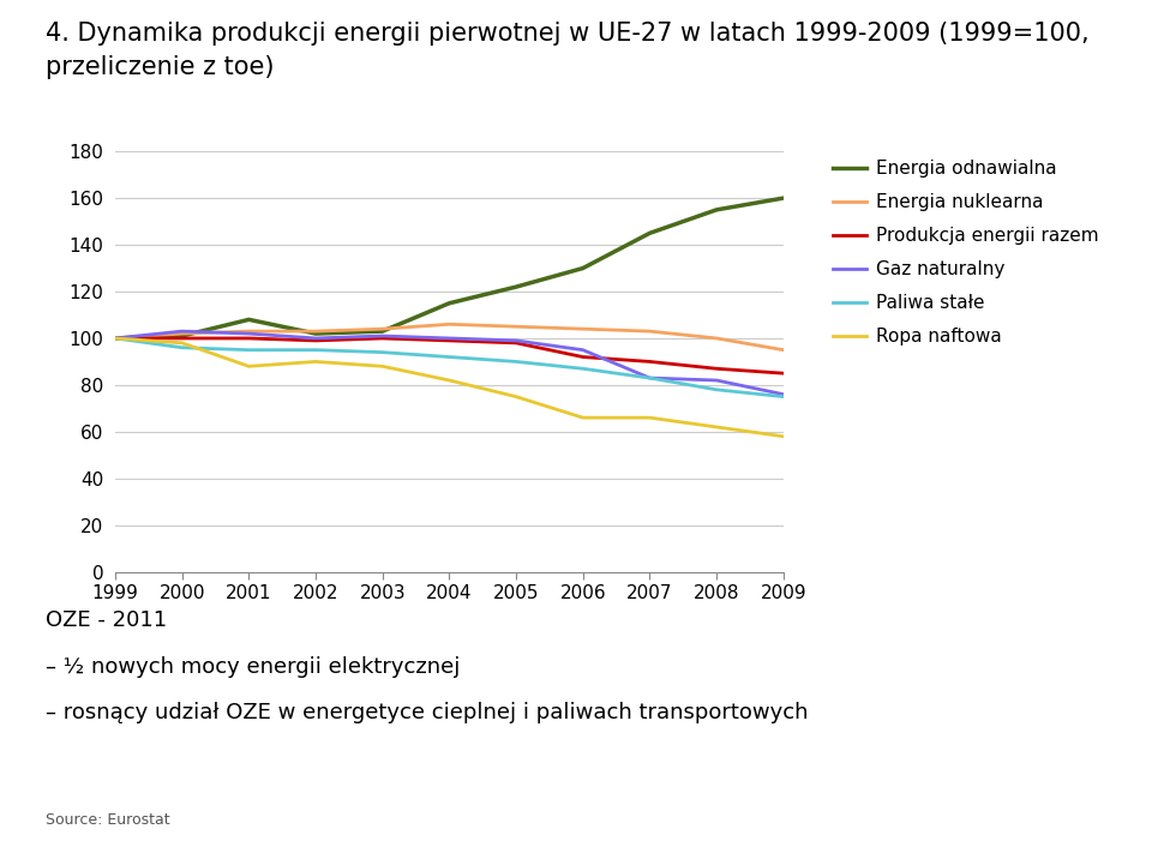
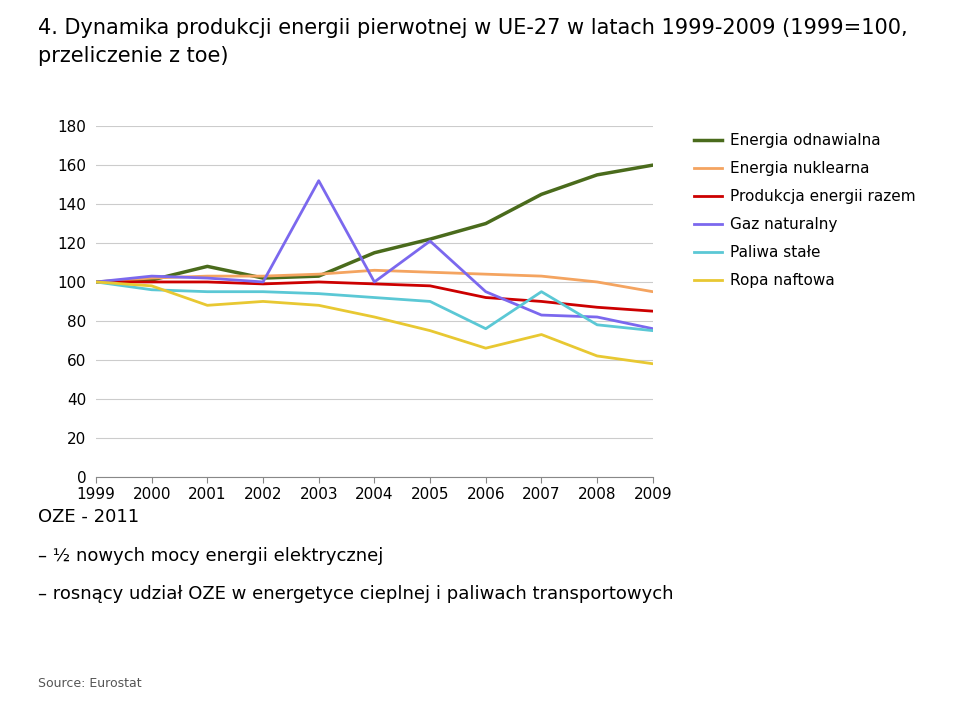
Gaz naturalny/2003: 101 -> 152
Gaz naturalny/2005: 99 -> 121
Paliwa stałe/2006: 87 -> 76
Paliwa stałe/2007: 83 -> 95
Ropa naftowa/2007: 66 -> 73
